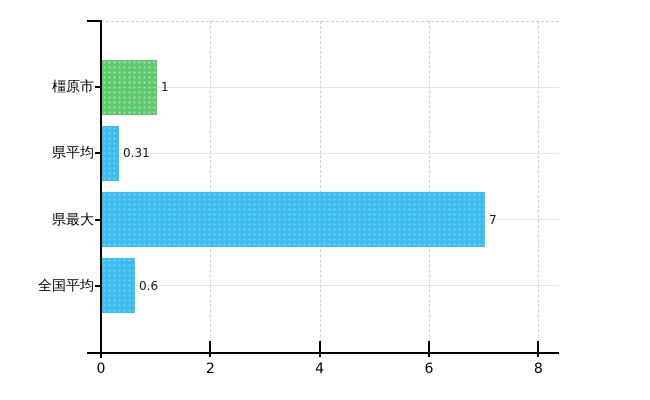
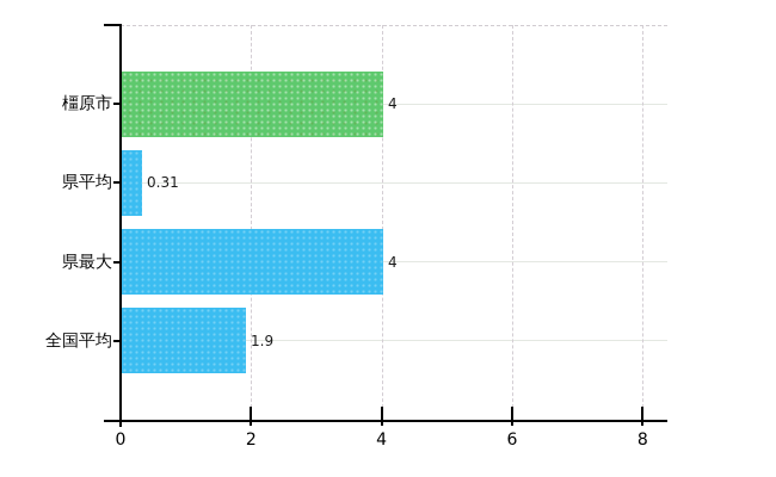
橿原市: 1 -> 4
県最大: 7 -> 4
全国平均: 0.6 -> 1.9
